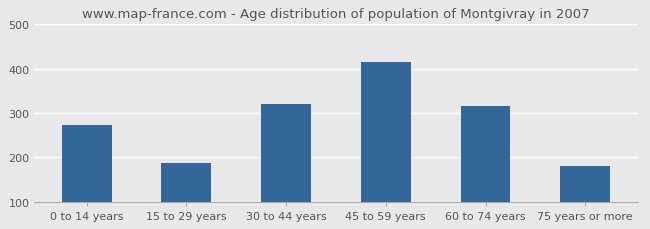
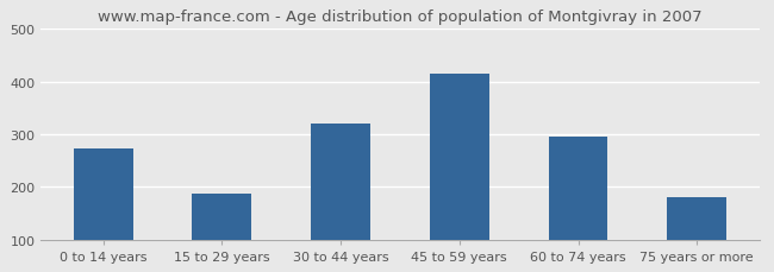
60 to 74 years: 315 -> 296
